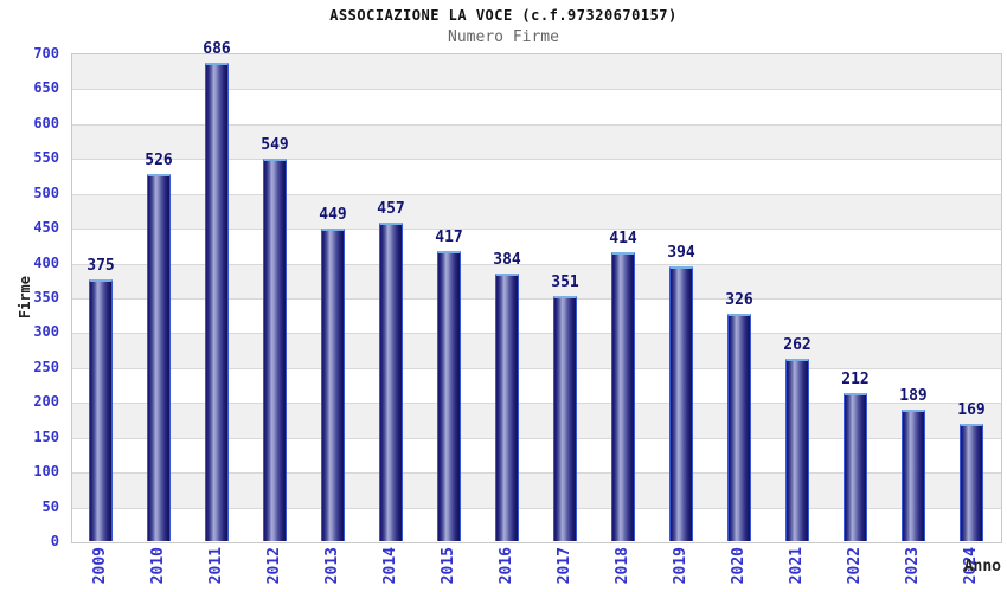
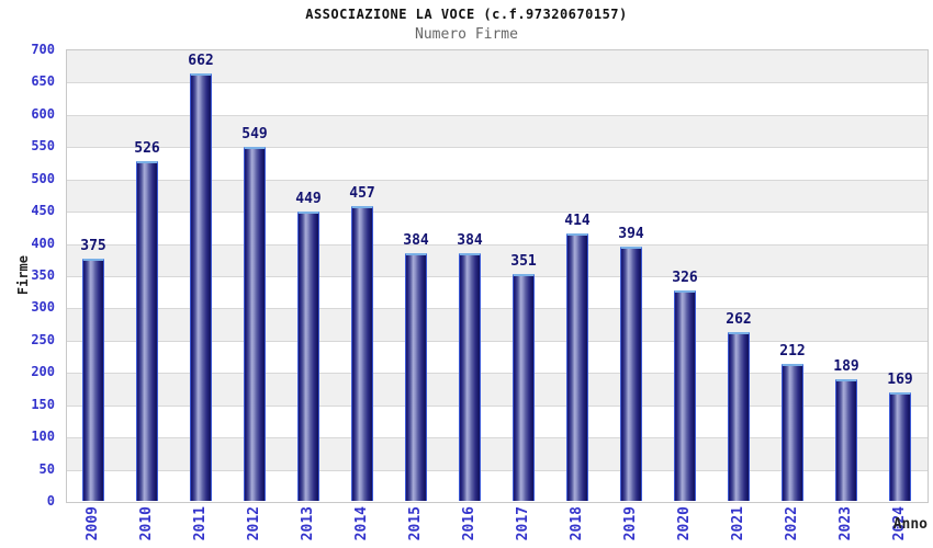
2011: 686 -> 662
2015: 417 -> 384
